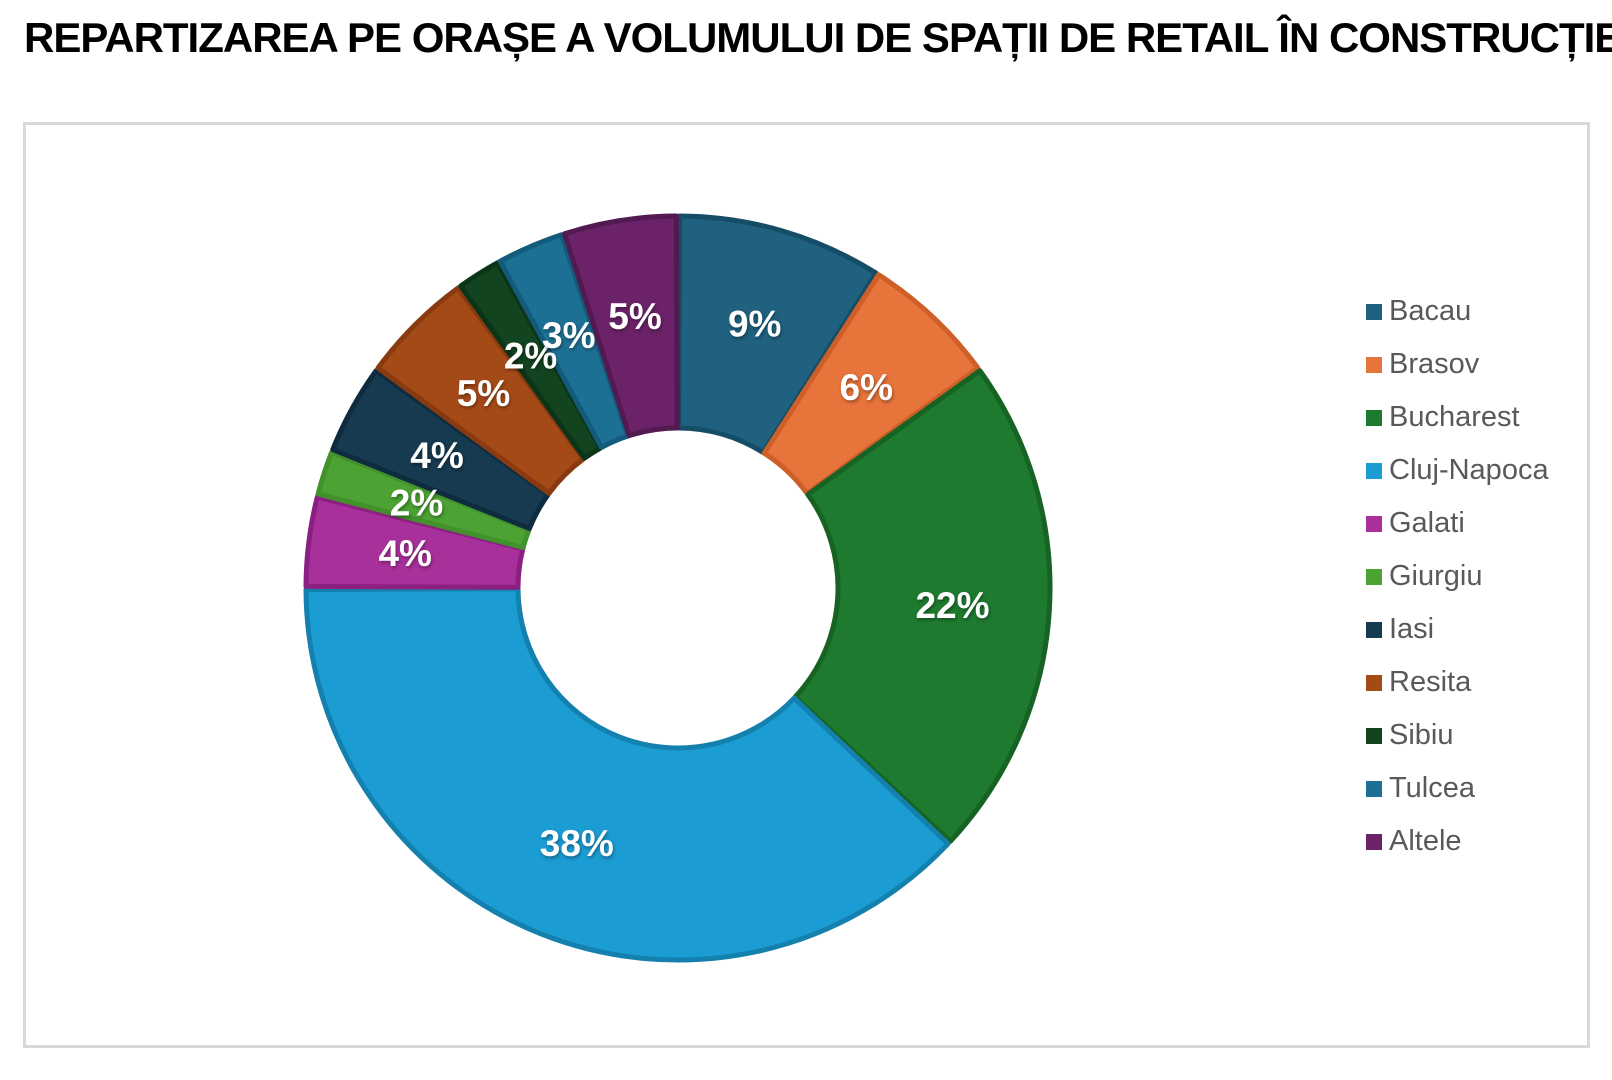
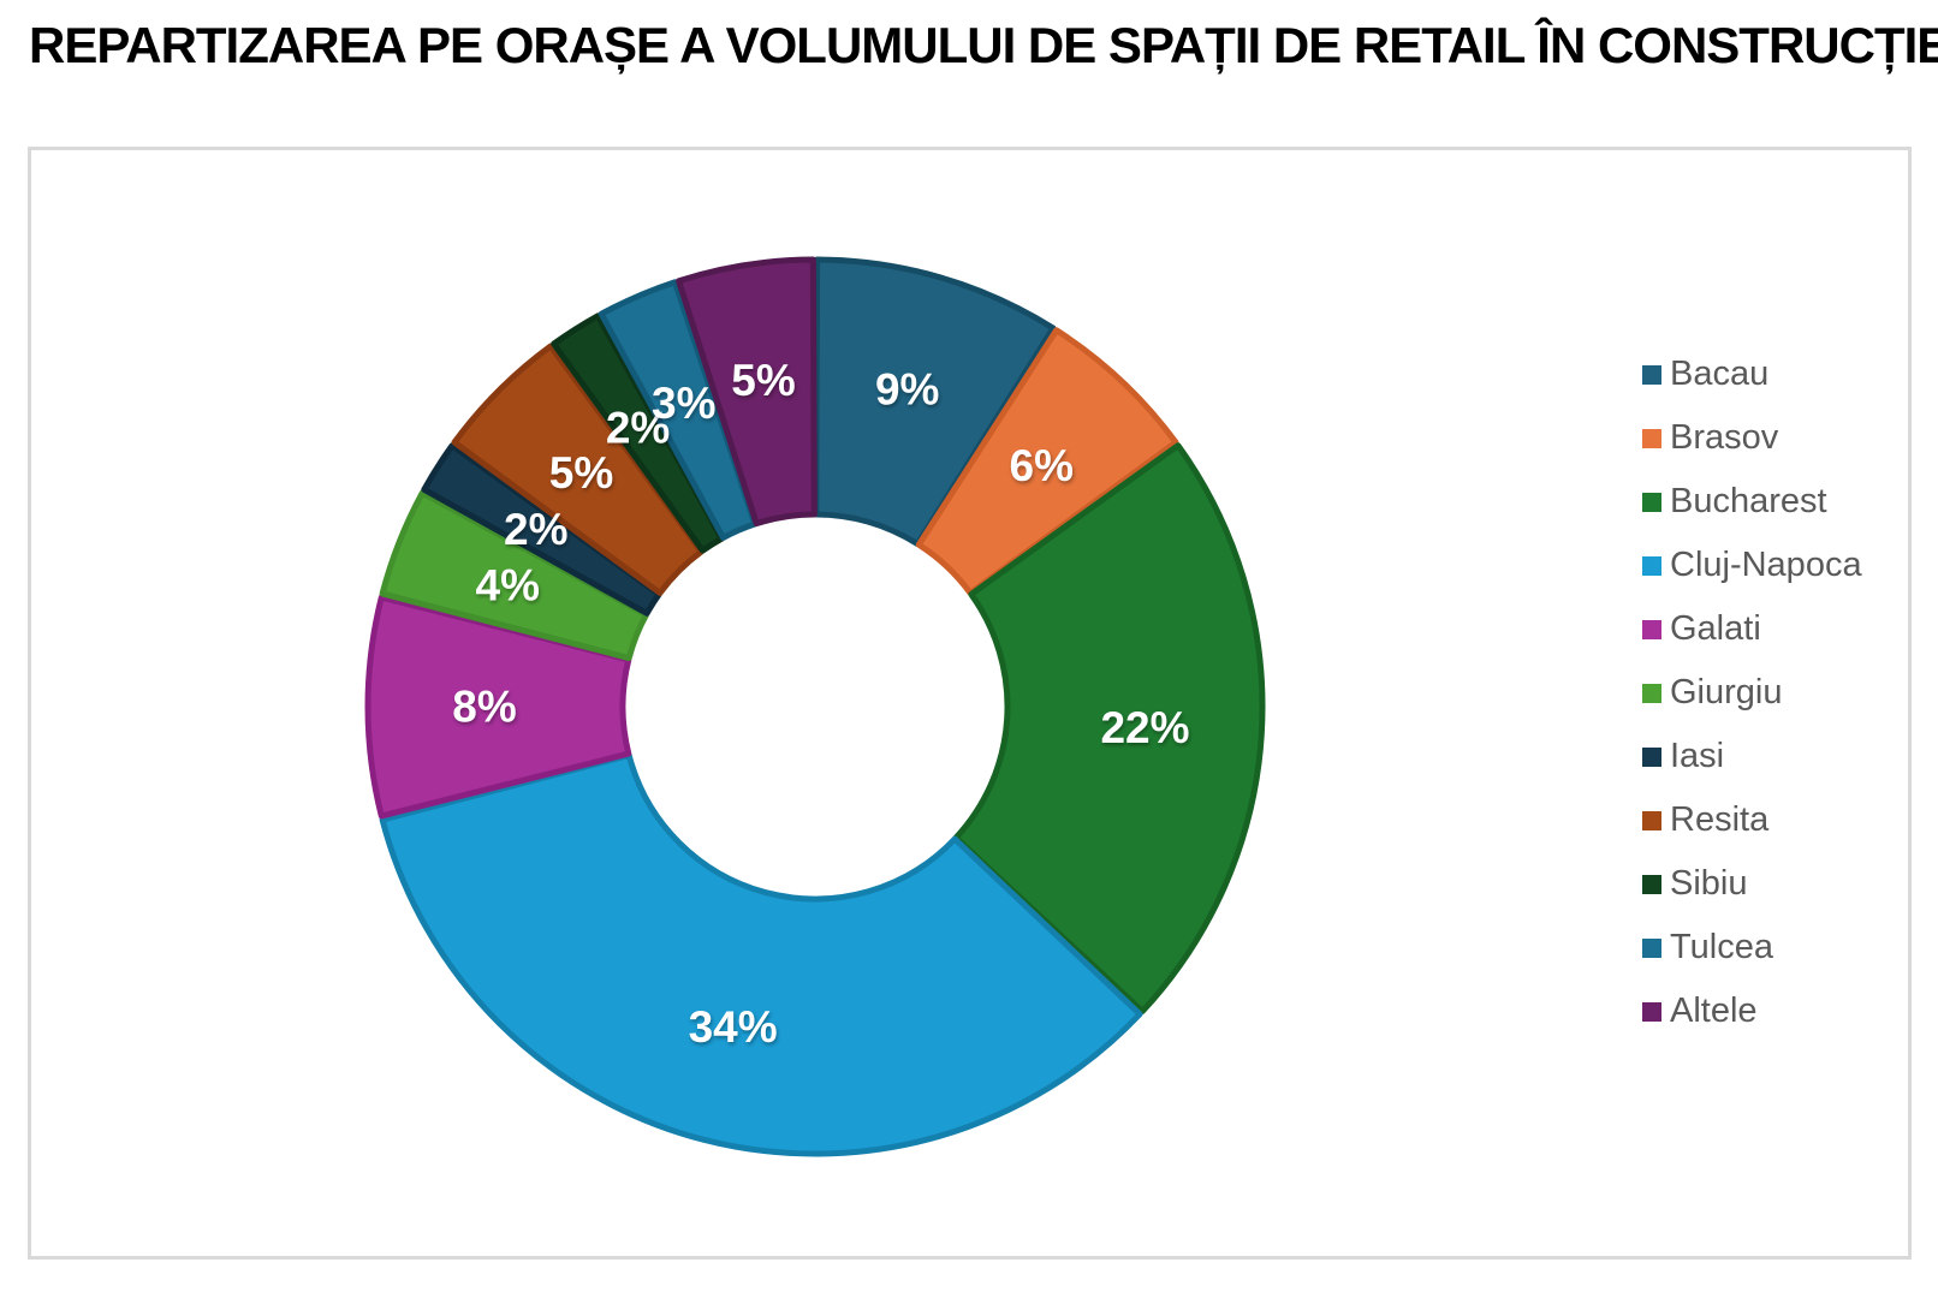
Cluj-Napoca: 38% -> 34%
Galati: 4% -> 8%
Giurgiu: 2% -> 4%
Iasi: 4% -> 2%
